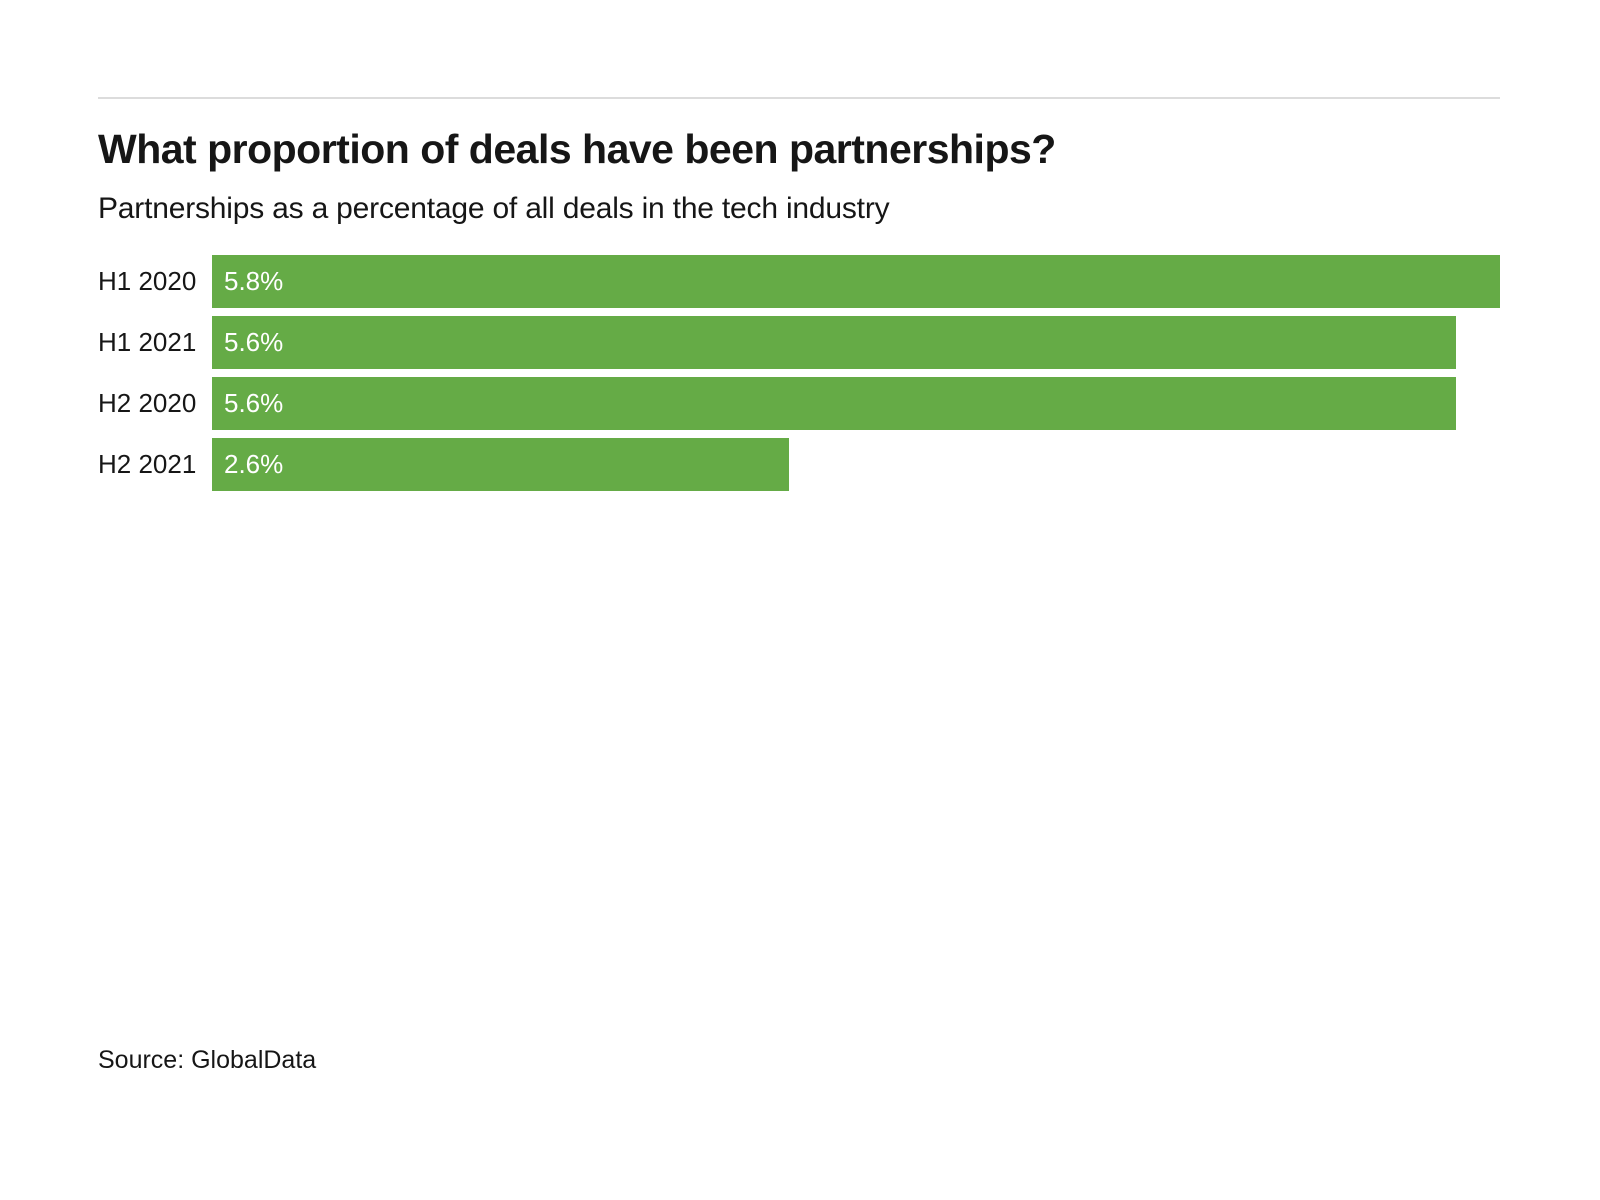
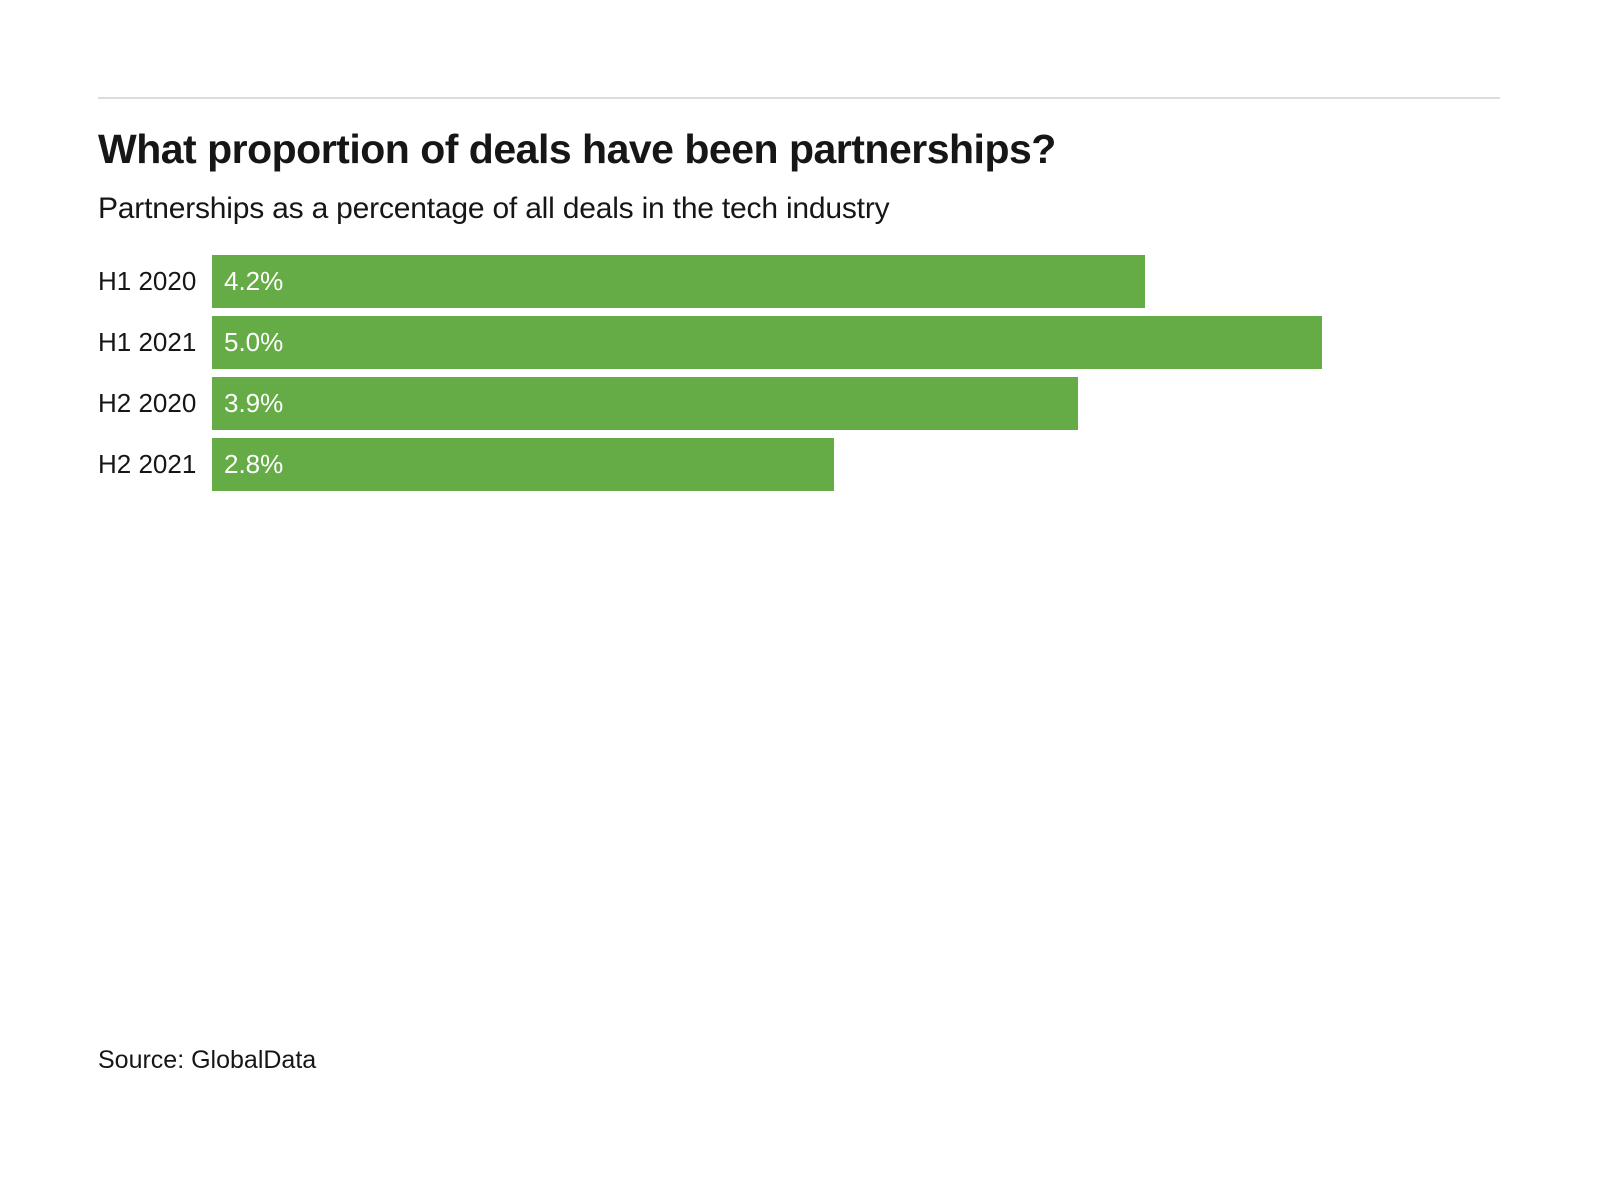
H1 2020: 5.8% -> 4.2%
H1 2021: 5.6% -> 5.0%
H2 2020: 5.6% -> 3.9%
H2 2021: 2.6% -> 2.8%
